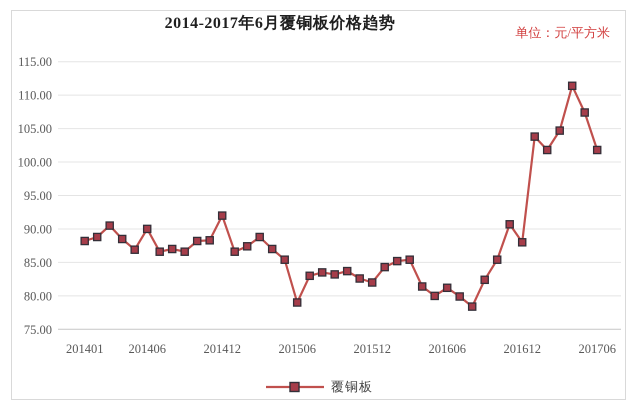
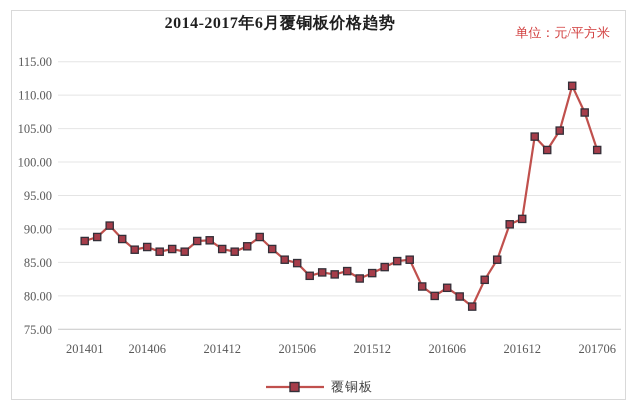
201406: 90 -> 87
201412: 92 -> 87
201506: 79 -> 85
201512: 82 -> 83
201612: 88 -> 92
